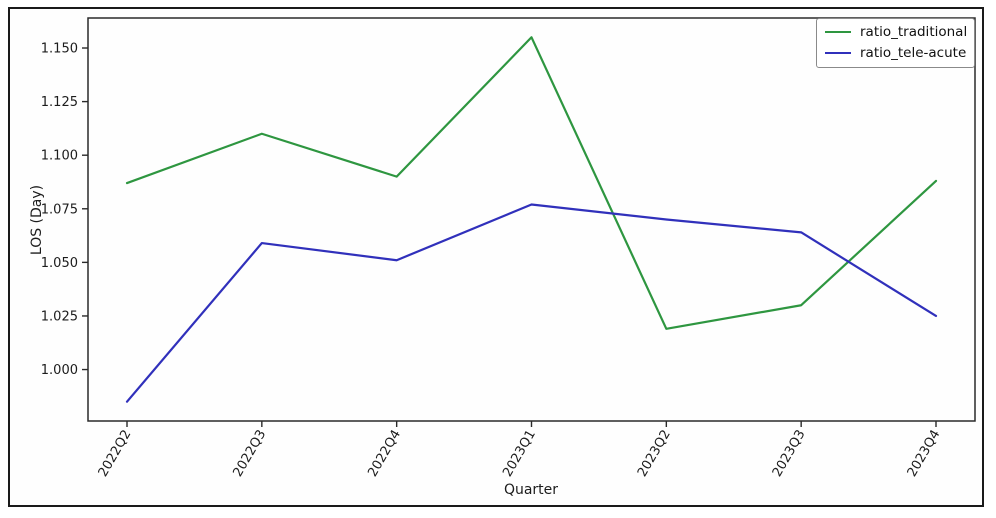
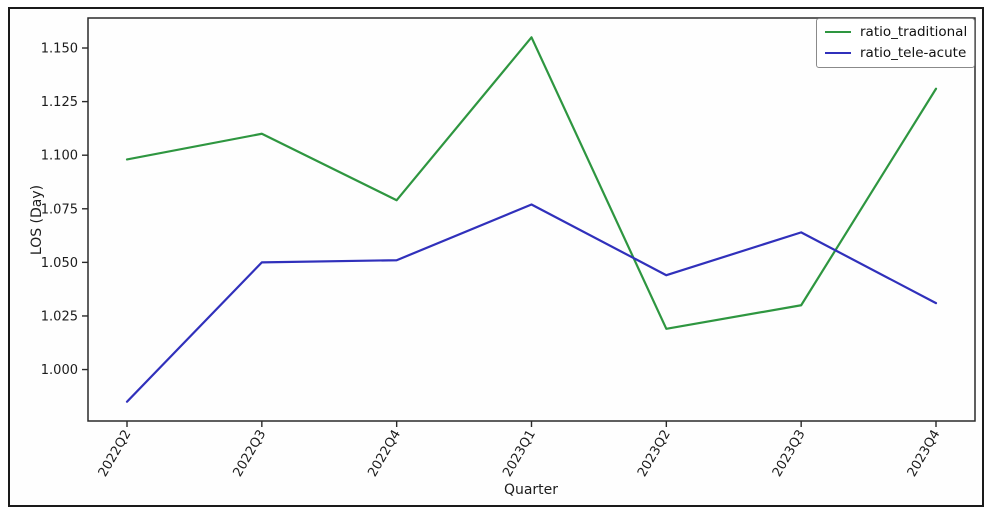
ratio_traditional/2022Q2: 1.087 -> 1.098
ratio_tele-acute/2022Q3: 1.059 -> 1.050
ratio_traditional/2022Q4: 1.090 -> 1.079
ratio_tele-acute/2023Q2: 1.070 -> 1.044
ratio_traditional/2023Q4: 1.088 -> 1.131
ratio_tele-acute/2023Q4: 1.025 -> 1.031
